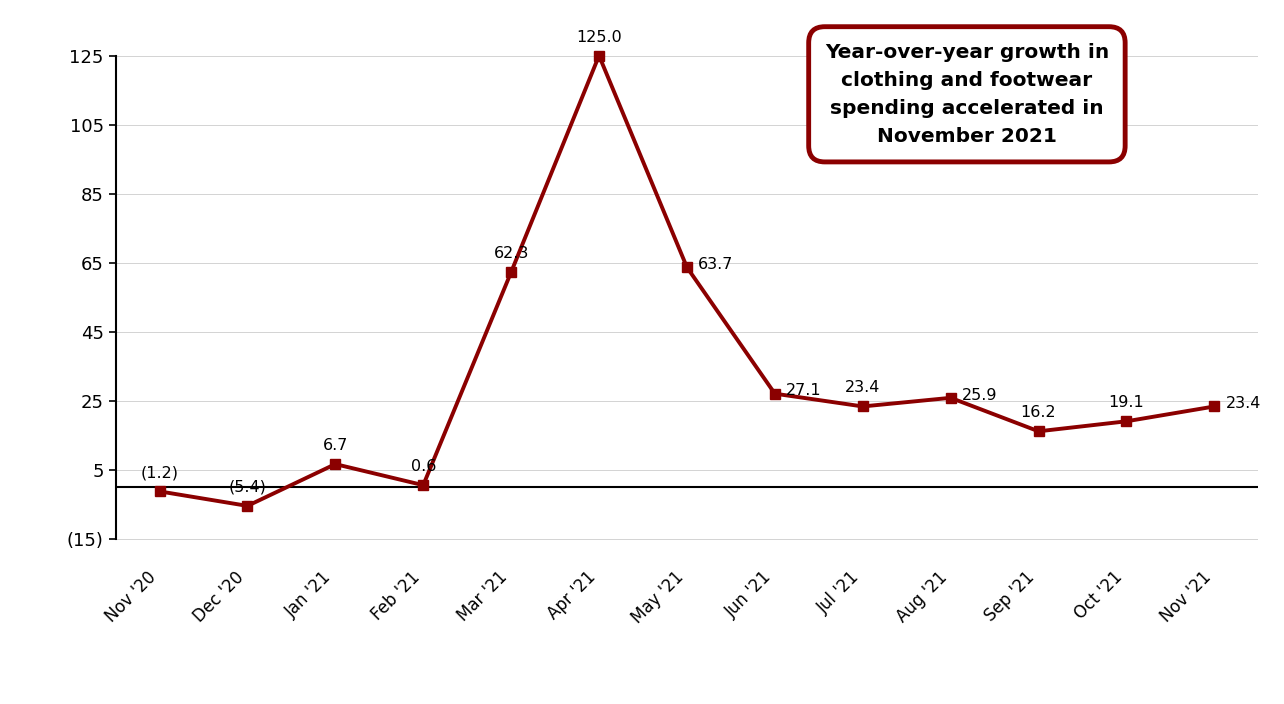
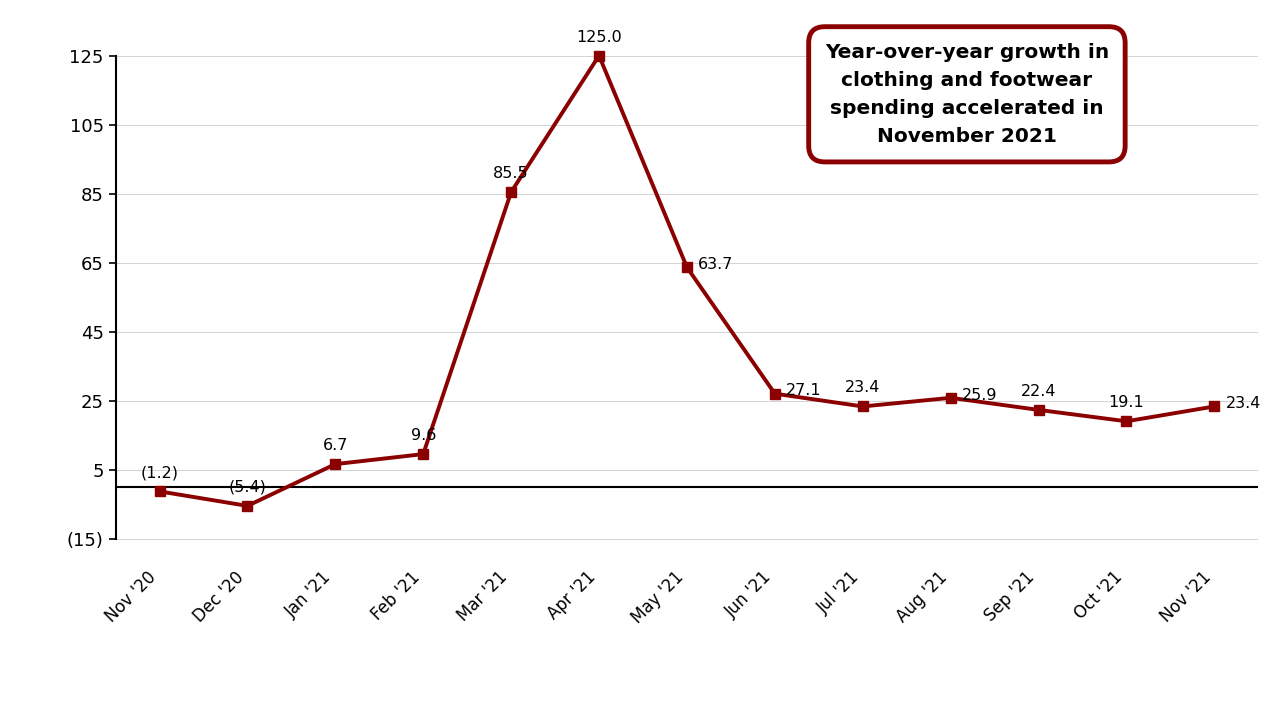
Feb '21: 0.6 -> 9.6
Mar '21: 62.3 -> 85.5
Sep '21: 16.2 -> 22.4
